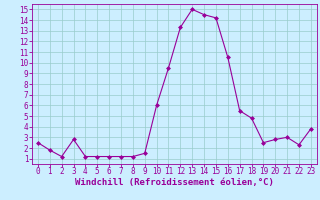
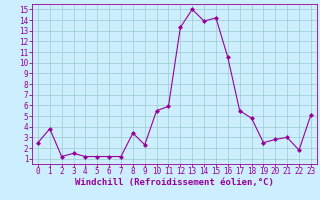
1: 1.8 -> 3.8
3: 2.8 -> 1.5
8: 1.2 -> 3.4
9: 1.5 -> 2.3
10: 6.0 -> 5.5
11: 9.5 -> 5.9
14: 14.5 -> 13.9
22: 2.3 -> 1.8
23: 3.8 -> 5.1
